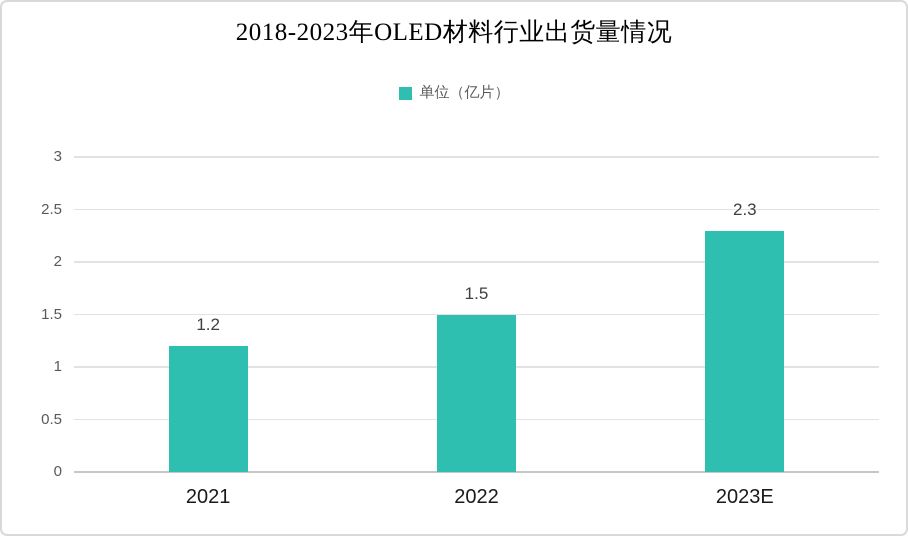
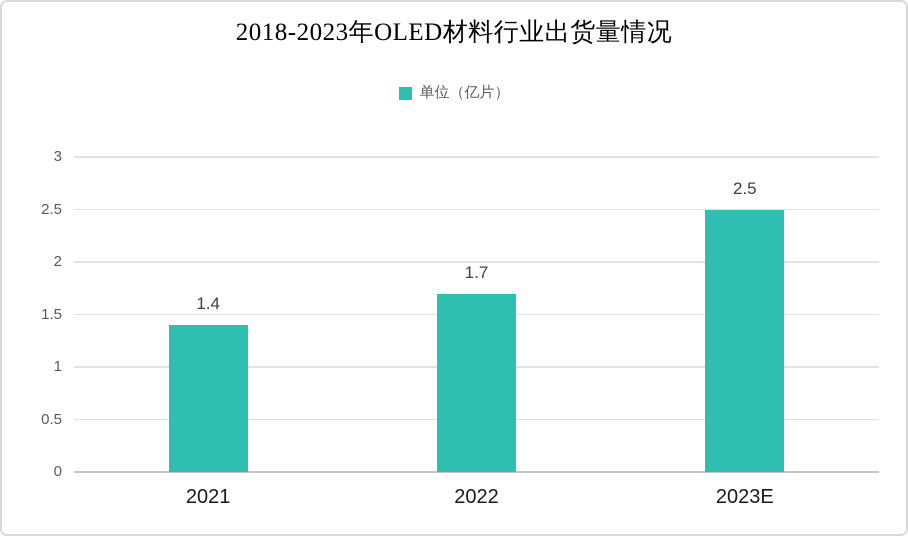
2021: 1.2 -> 1.4
2022: 1.5 -> 1.7
2023E: 2.3 -> 2.5
